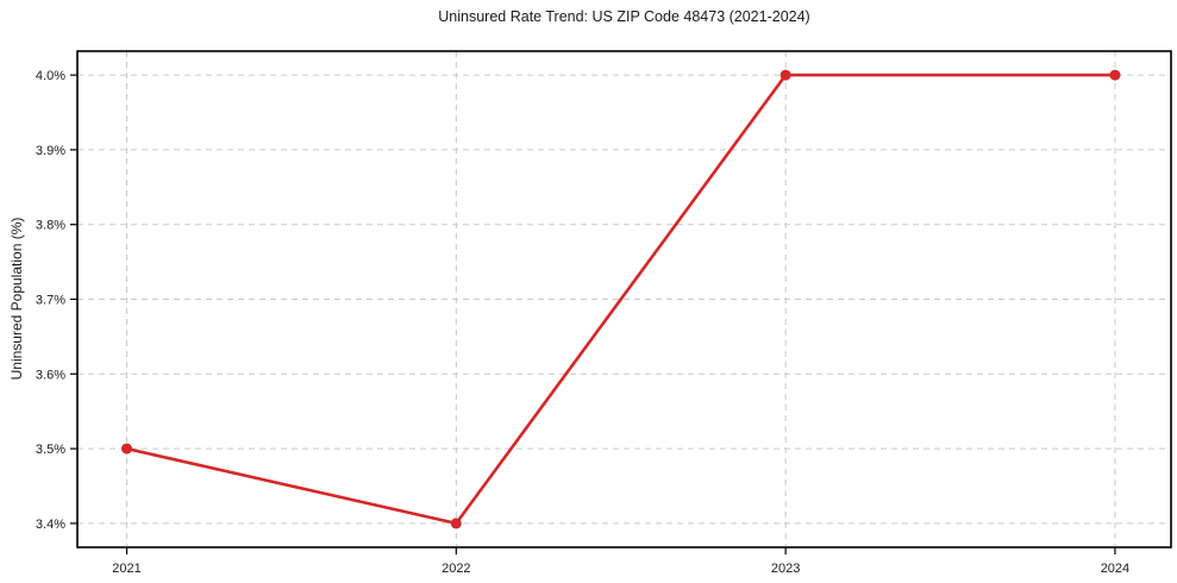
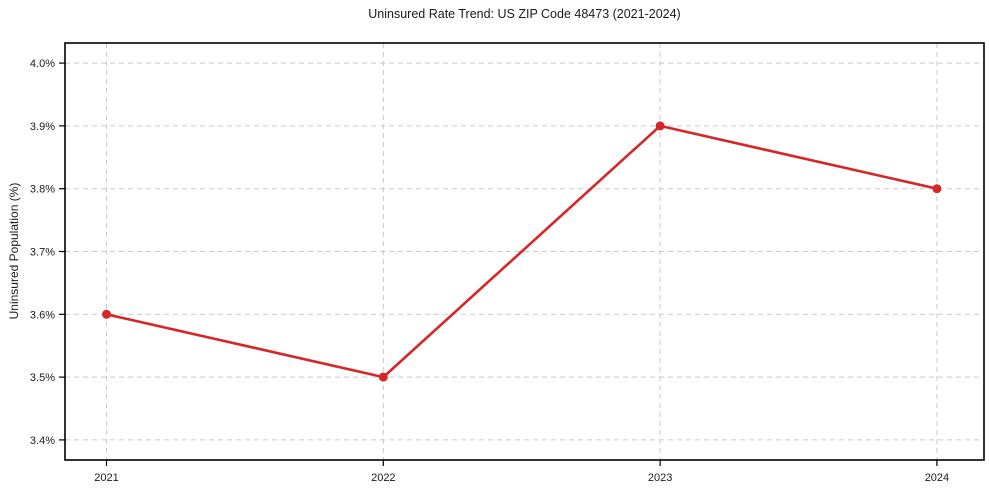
2021: 3.5% -> 3.6%
2022: 3.4% -> 3.5%
2023: 4.0% -> 3.9%
2024: 4.0% -> 3.8%
